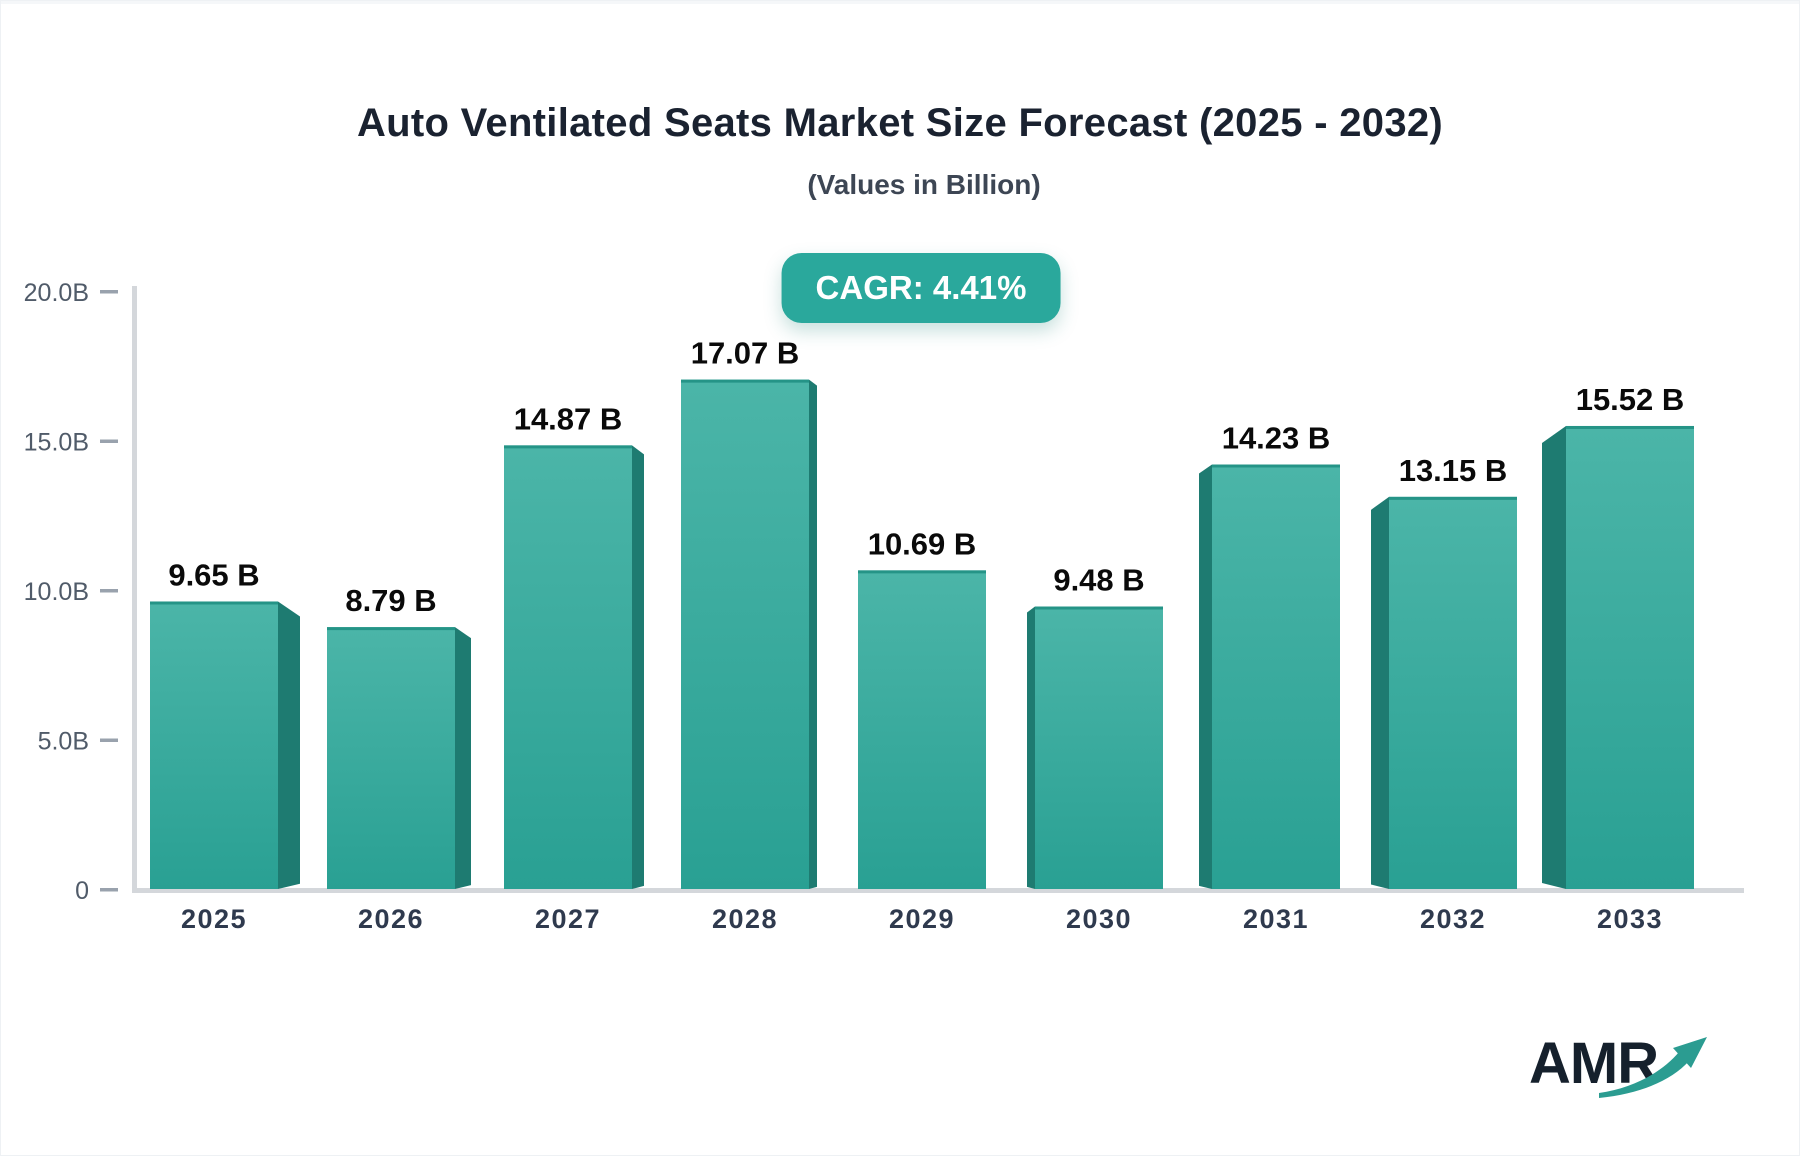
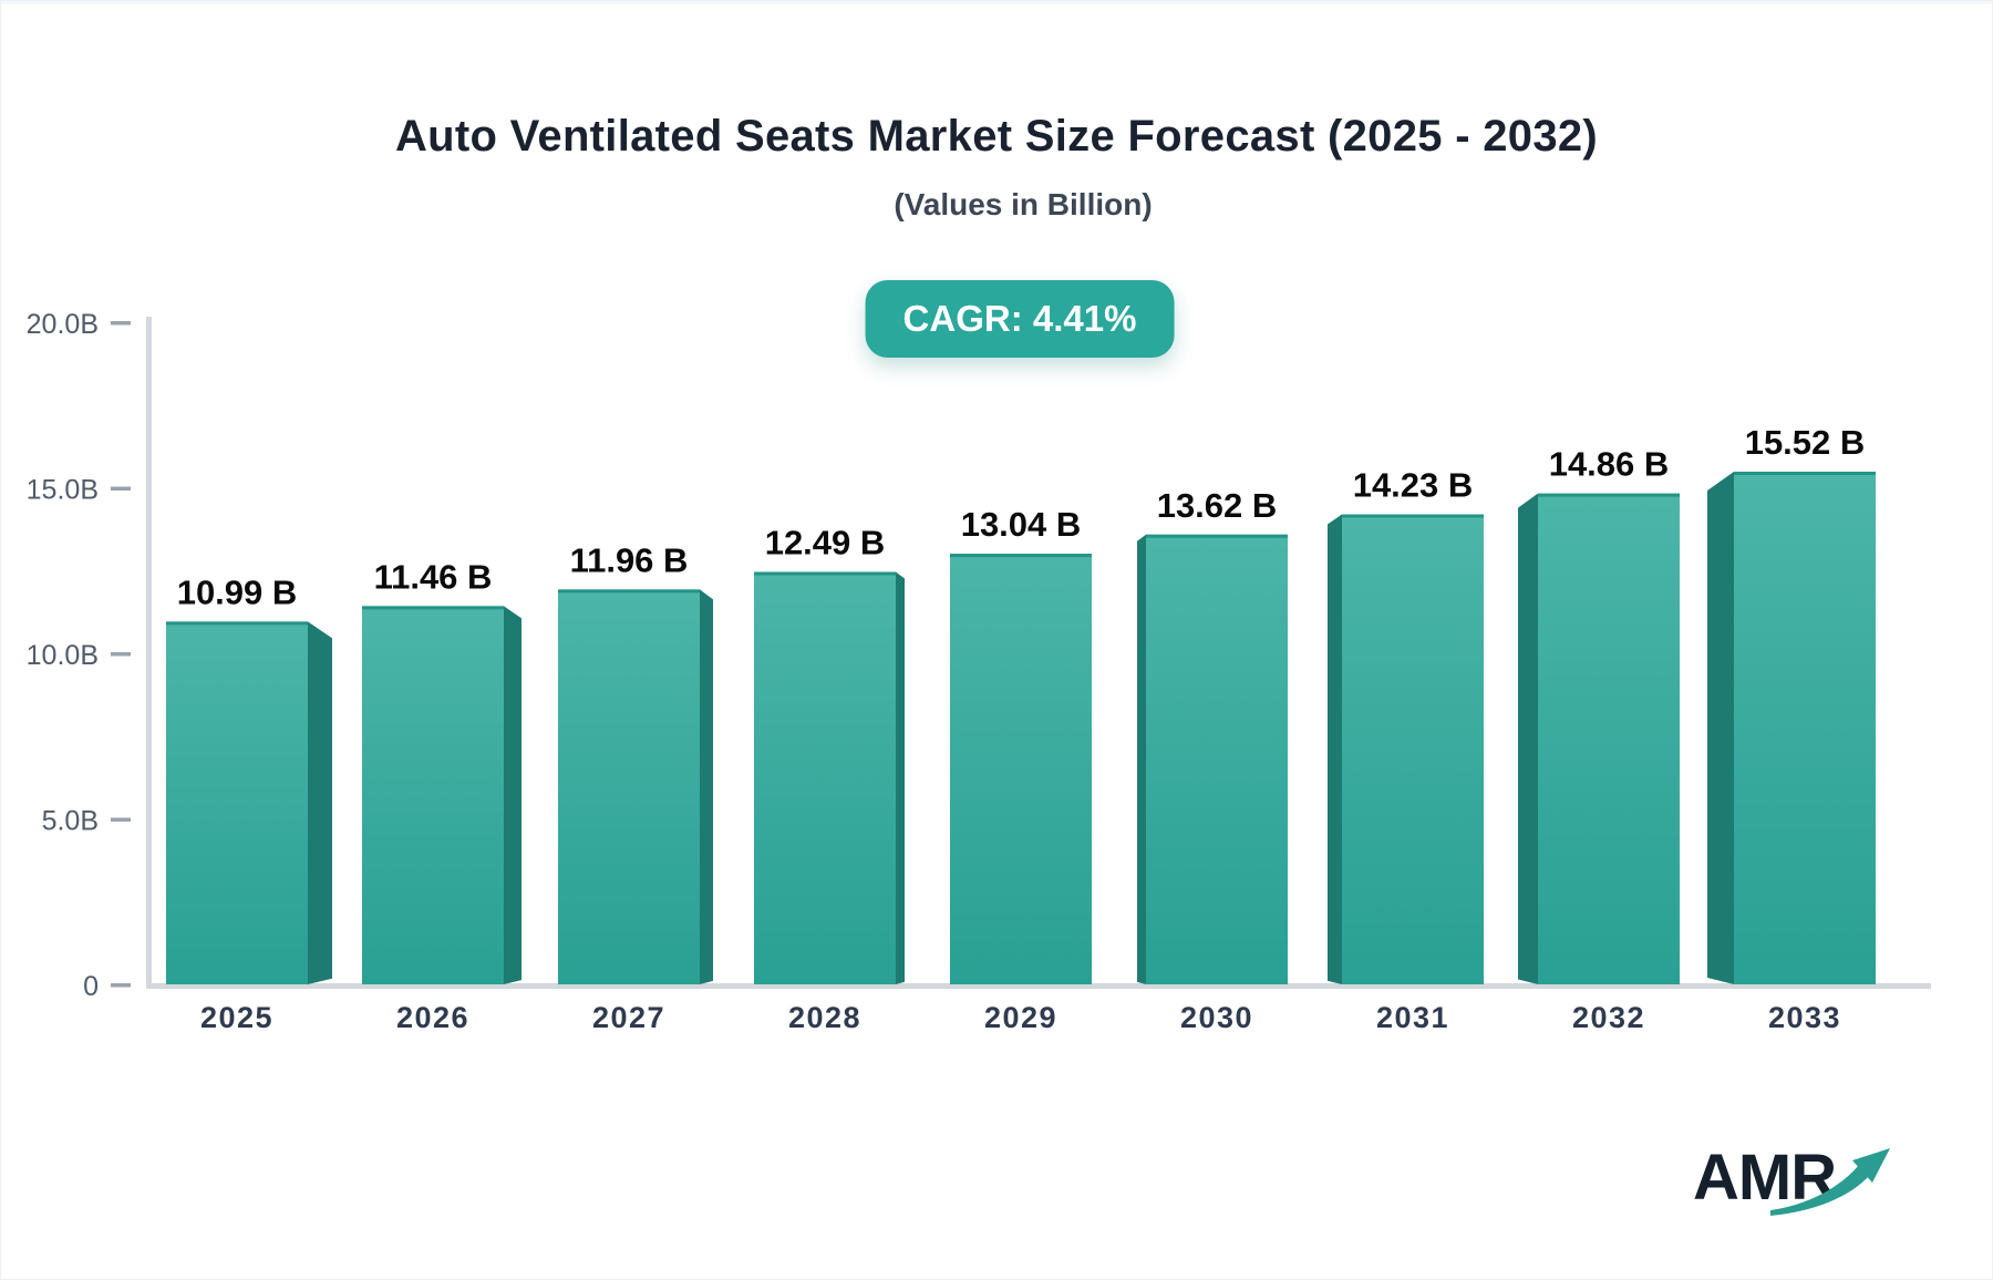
2025: 9.65 -> 10.99
2026: 8.79 -> 11.46
2027: 14.87 -> 11.96
2028: 17.07 -> 12.49
2029: 10.69 -> 13.04
2030: 9.48 -> 13.62
2032: 13.15 -> 14.86
